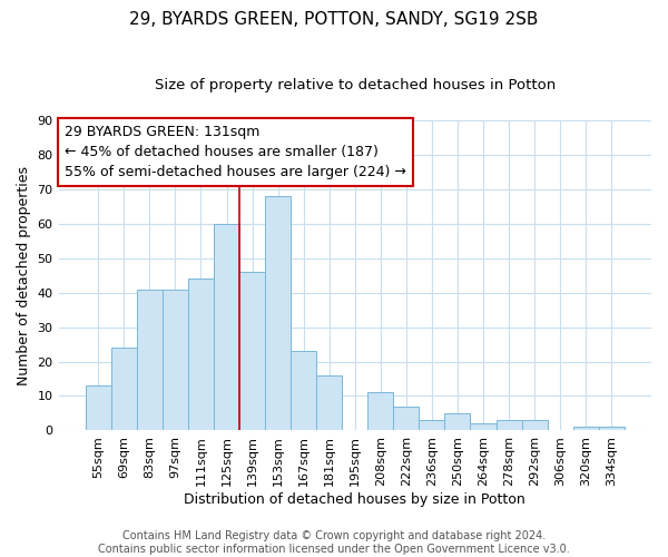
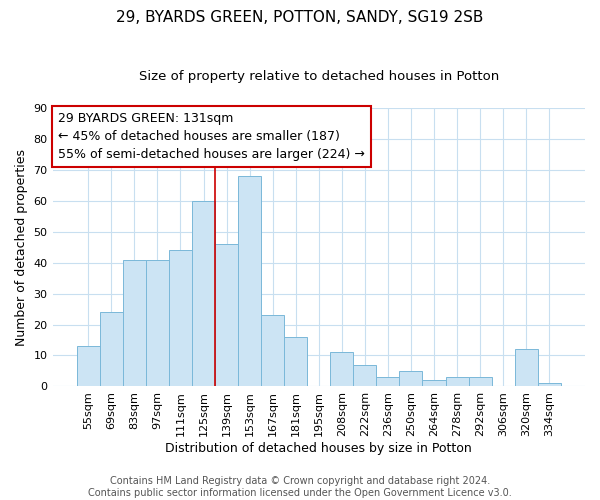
320sqm: 1 -> 12
